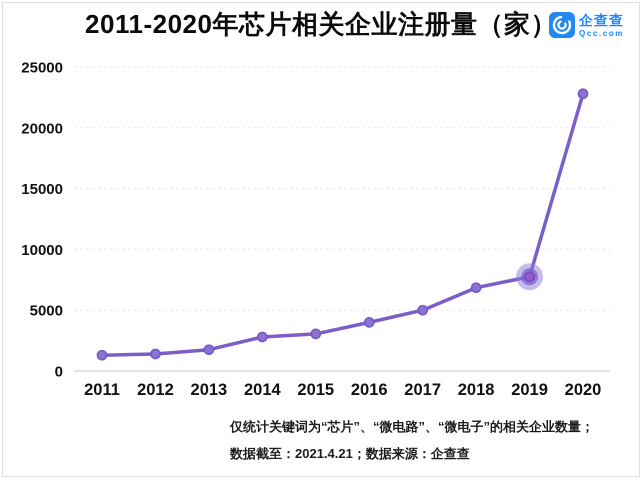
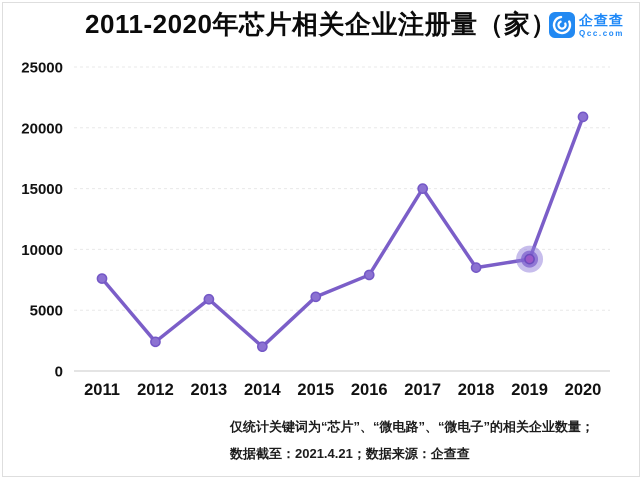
2011: 1300 -> 7600
2012: 1400 -> 2400
2013: 1800 -> 5900
2014: 2800 -> 2000
2015: 3000 -> 6100
2016: 4000 -> 7900
2017: 5000 -> 15000
2018: 6800 -> 8500
2019: 7800 -> 9200
2020: 22800 -> 20900
